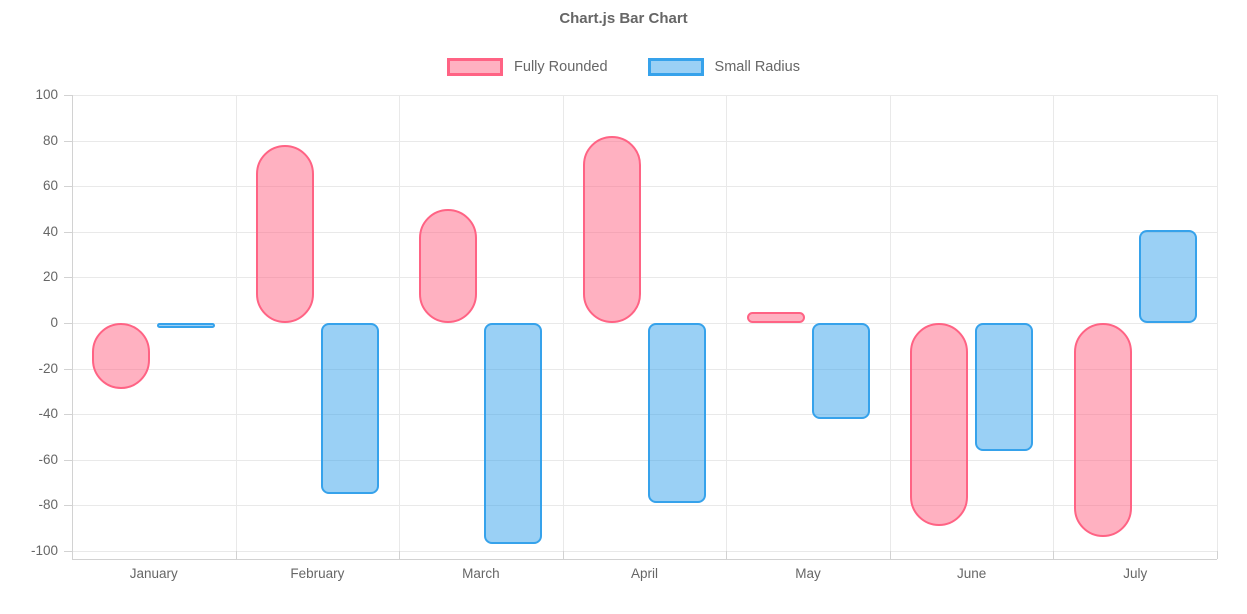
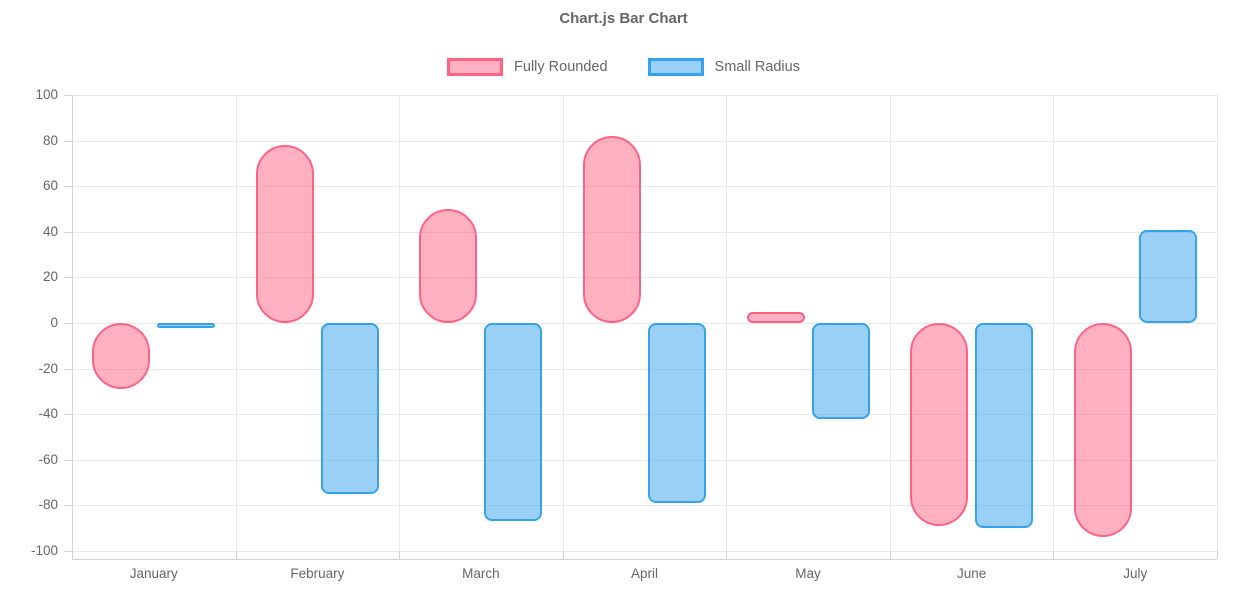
Small Radius/March: -97 -> -87
Small Radius/June: -56 -> -90
